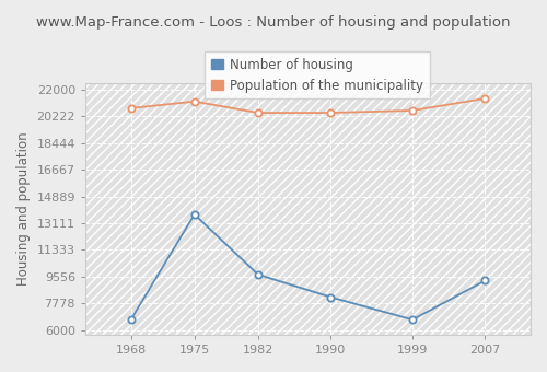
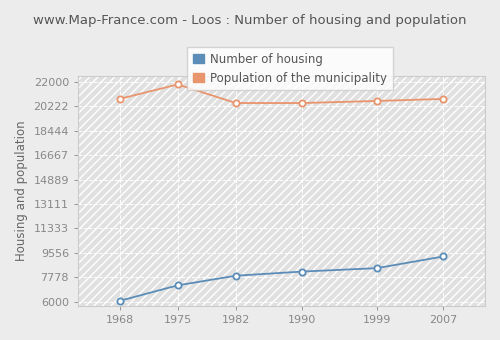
Number of housing/1968: 6700 -> 6100
Number of housing/1975: 13700 -> 7200
Population of the municipality/1975: 21200 -> 21800
Number of housing/1982: 9700 -> 7900
Number of housing/1999: 6700 -> 8400
Population of the municipality/2007: 21400 -> 20800
